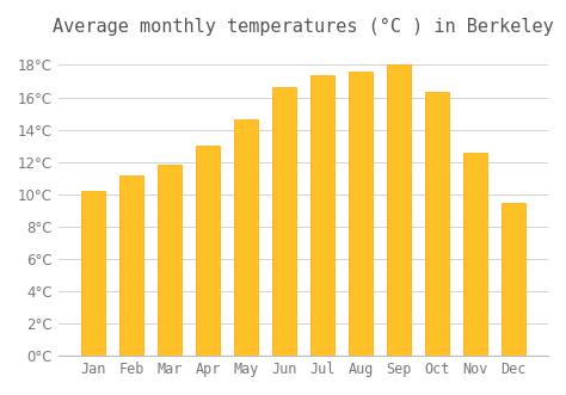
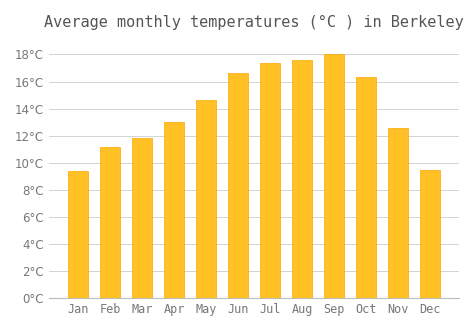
Jan: 10.2°C -> 9.4°C
